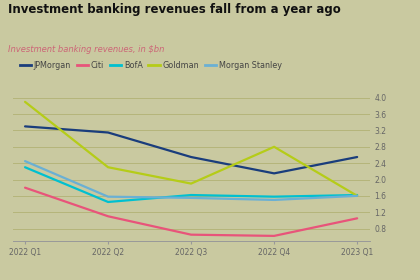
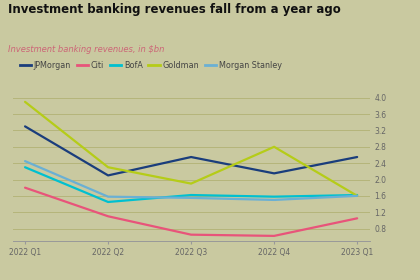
JPMorgan/2022 Q2: 3.15 -> 2.10
